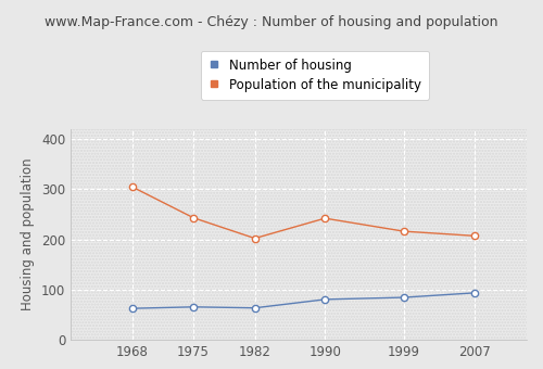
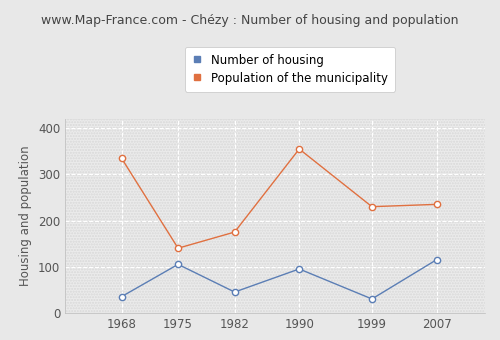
Number of housing/1968: 62 -> 35
Population of the municipality/1968: 305 -> 335
Number of housing/1975: 65 -> 105
Population of the municipality/1975: 243 -> 140
Number of housing/1982: 63 -> 45
Population of the municipality/1982: 202 -> 175
Number of housing/1990: 80 -> 95
Population of the municipality/1990: 242 -> 355
Number of housing/1999: 84 -> 30
Population of the municipality/1999: 216 -> 230
Number of housing/2007: 93 -> 115
Population of the municipality/2007: 207 -> 235
